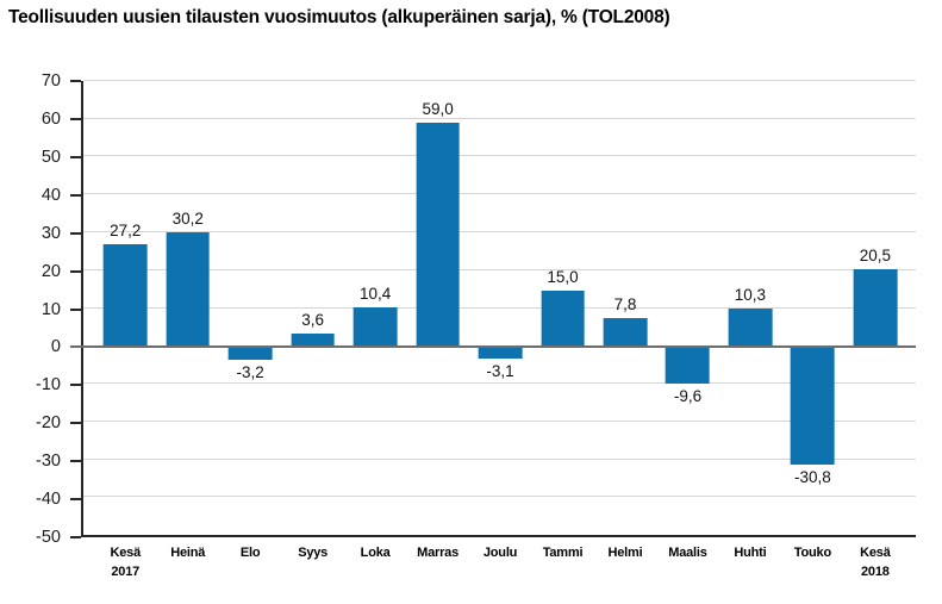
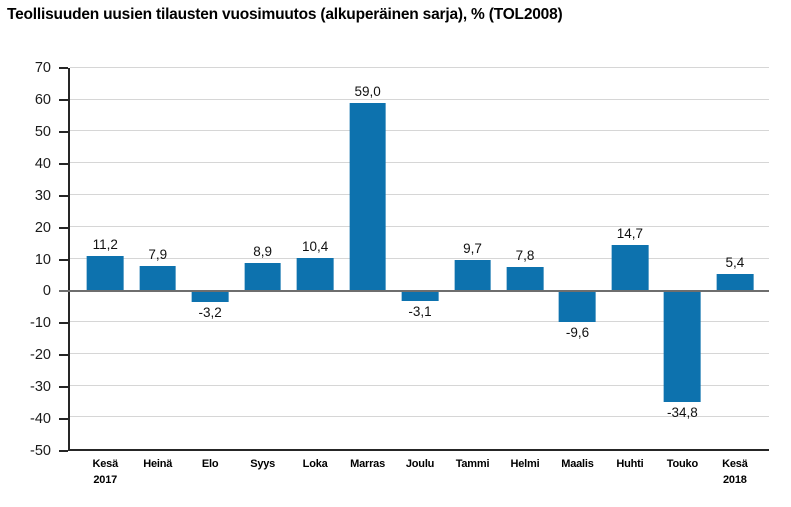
Kesä 2017: 27,2 -> 11,2
Heinä: 30,2 -> 7,9
Syys: 3,6 -> 8,9
Tammi: 15,0 -> 9,7
Huhti: 10,3 -> 14,7
Touko: -30,8 -> -34,8
Kesä 2018: 20,5 -> 5,4
